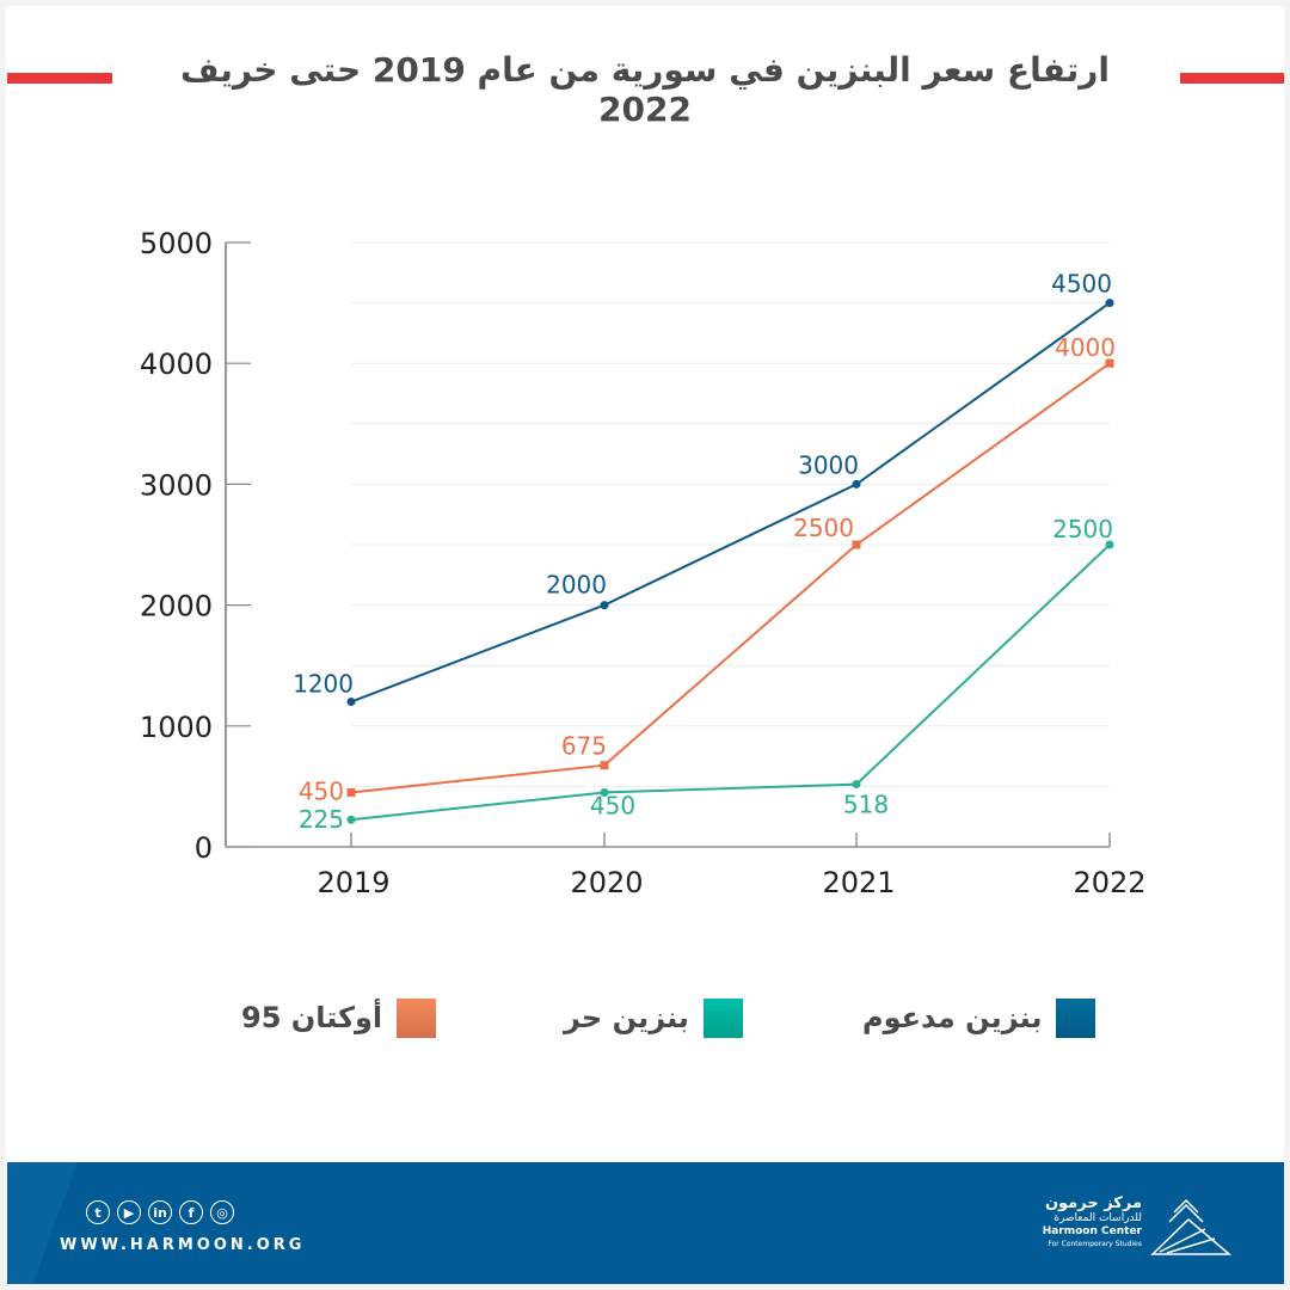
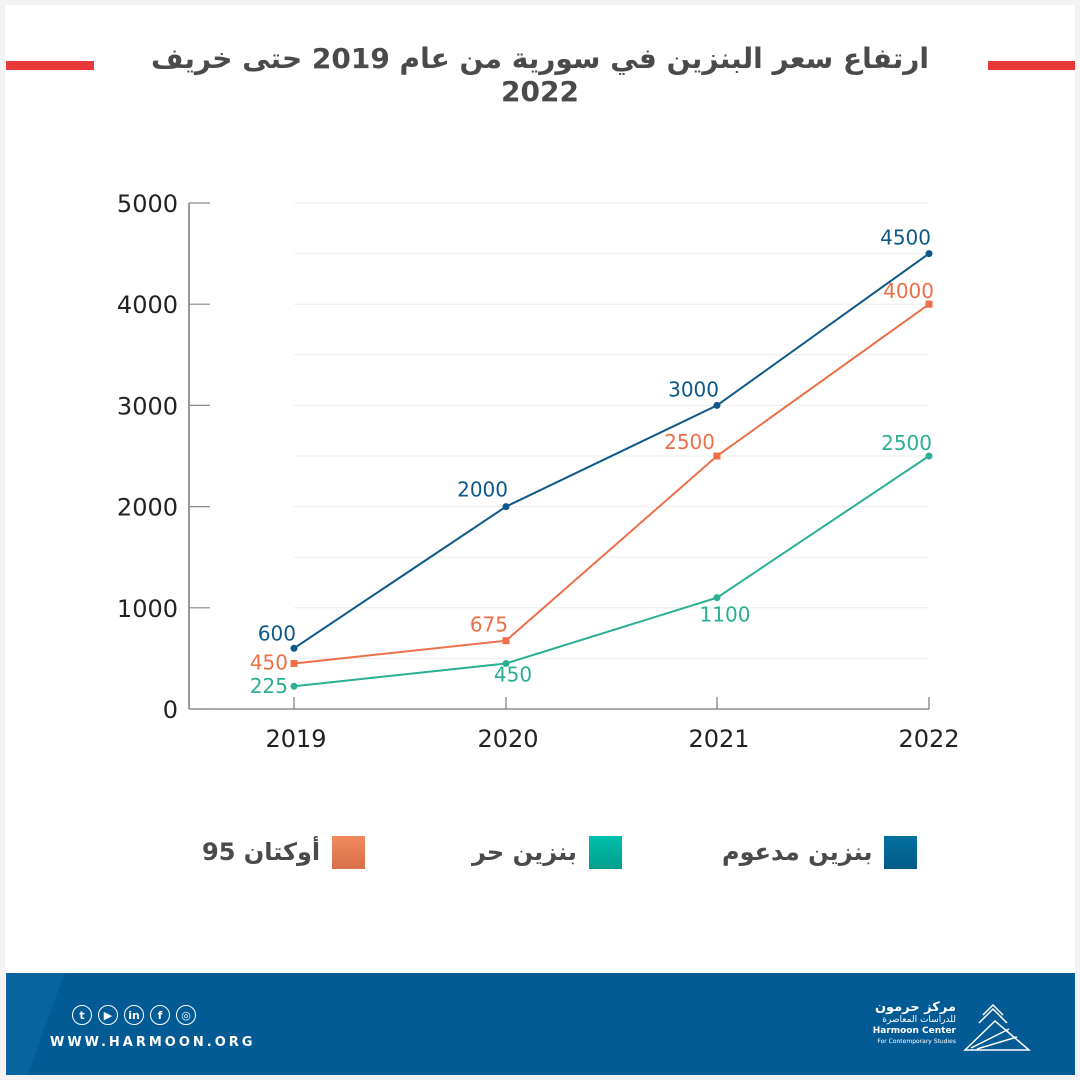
بنزين مدعوم/2019: 1200 -> 600
بنزين حر/2021: 518 -> 1100
